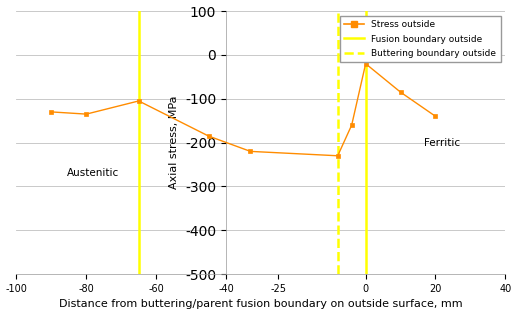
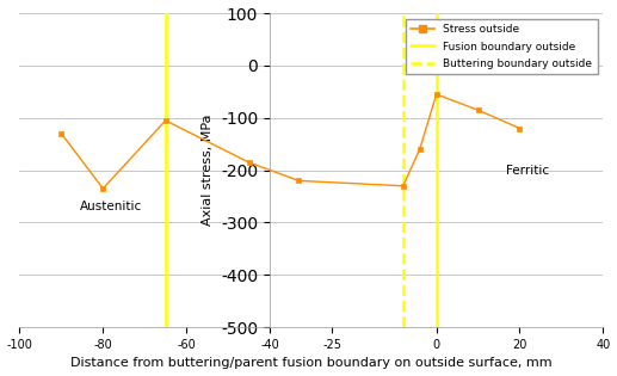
-80: -135 -> -235
0: -20 -> -55
20: -140 -> -120
